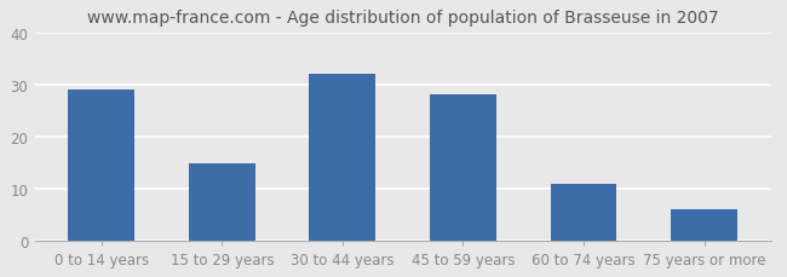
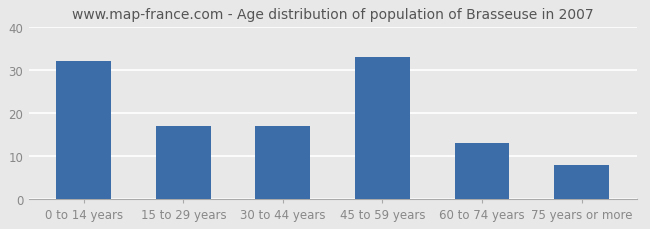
0 to 14 years: 29 -> 32
15 to 29 years: 15 -> 17
30 to 44 years: 32 -> 17
45 to 59 years: 28 -> 33
60 to 74 years: 11 -> 13
75 years or more: 6 -> 8
